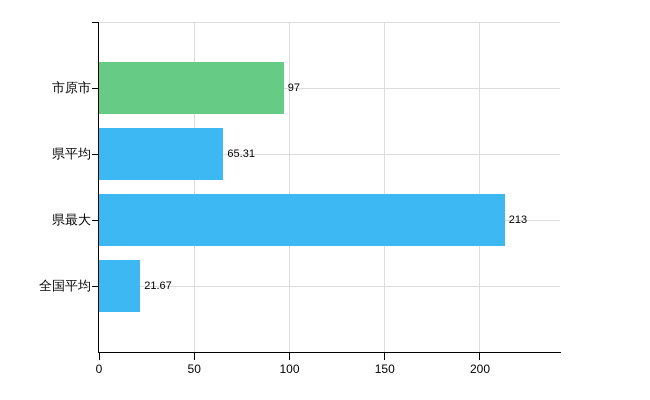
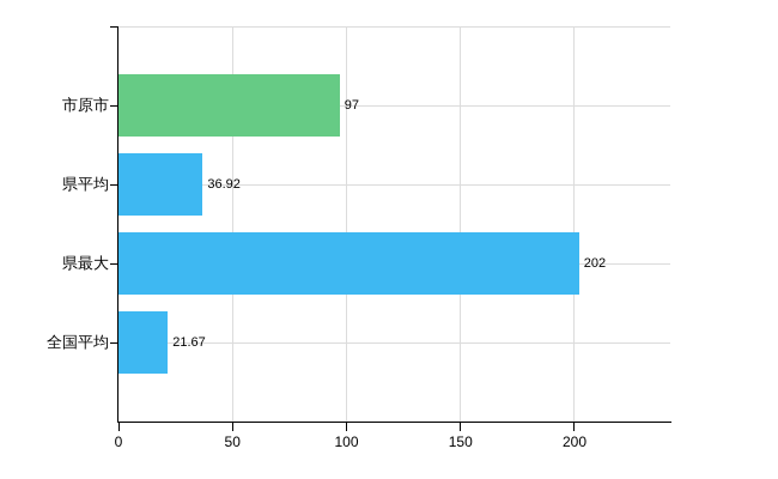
県平均: 65.31 -> 36.92
県最大: 213 -> 202
